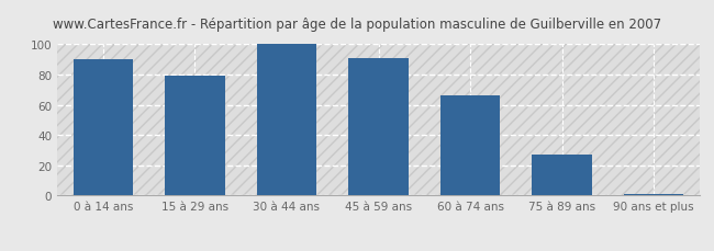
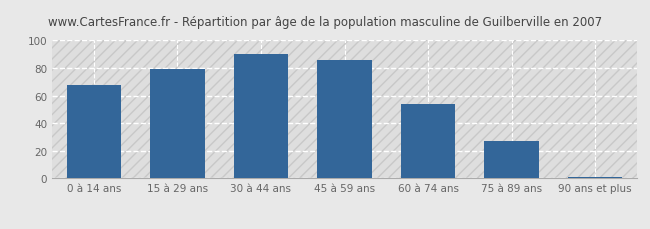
0 à 14 ans: 90 -> 68
30 à 44 ans: 100 -> 90
45 à 59 ans: 91 -> 86
60 à 74 ans: 66 -> 54
